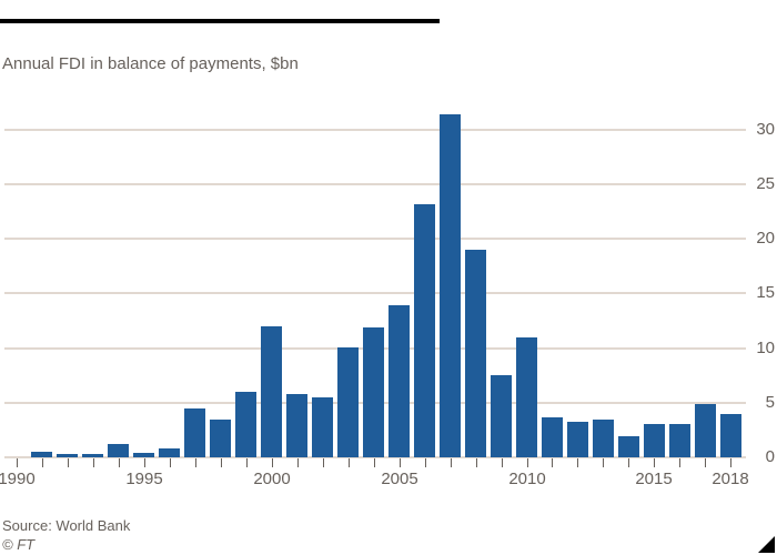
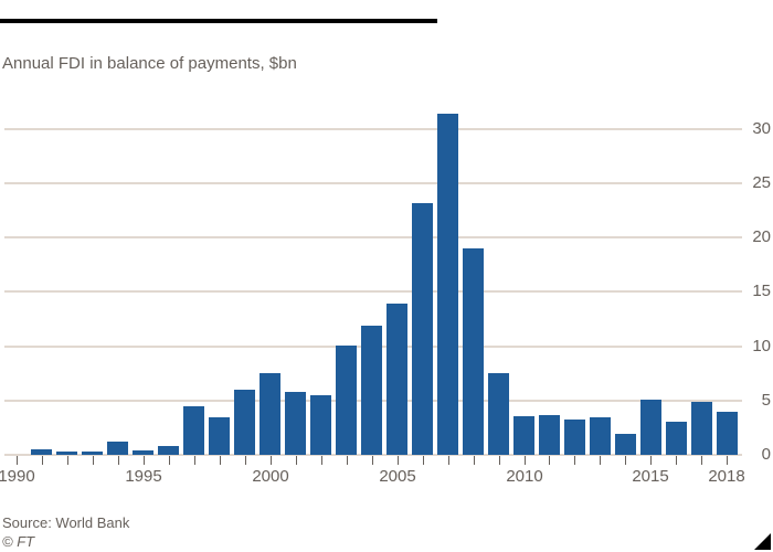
2000: 12 -> 8
2010: 11 -> 4
2015: 3 -> 5
